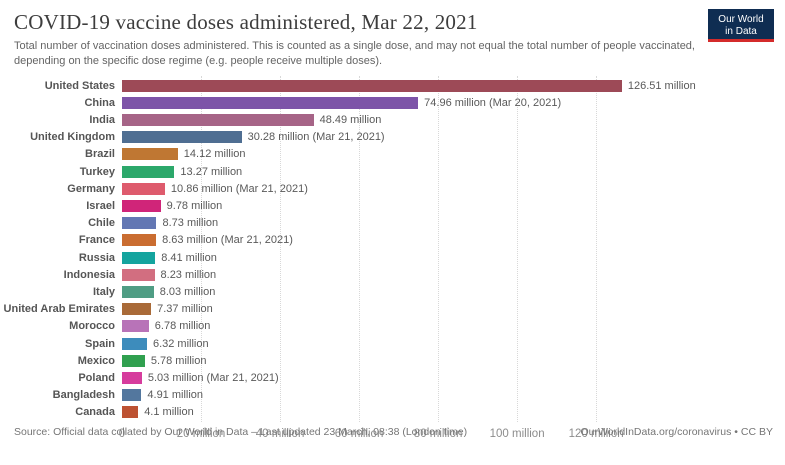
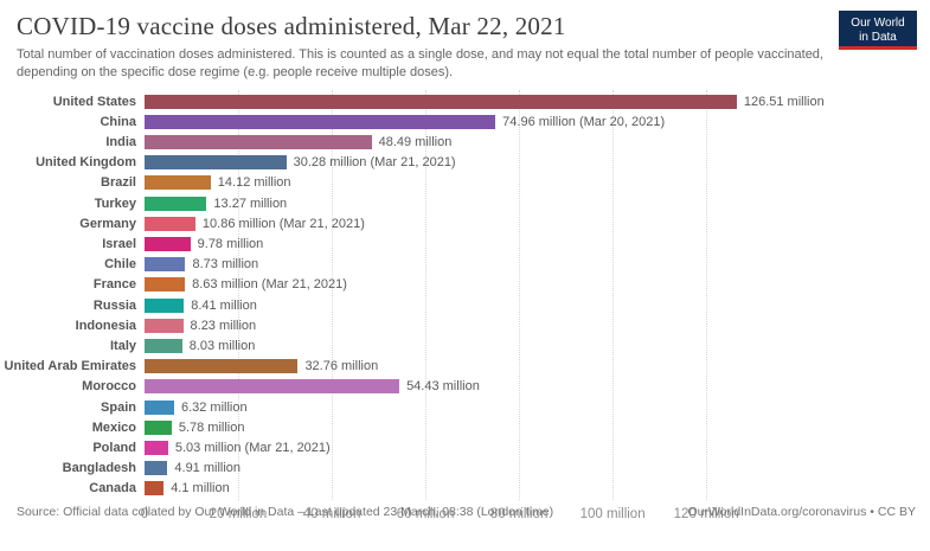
United Arab Emirates: 7.37 -> 32.76
Morocco: 6.78 -> 54.43
